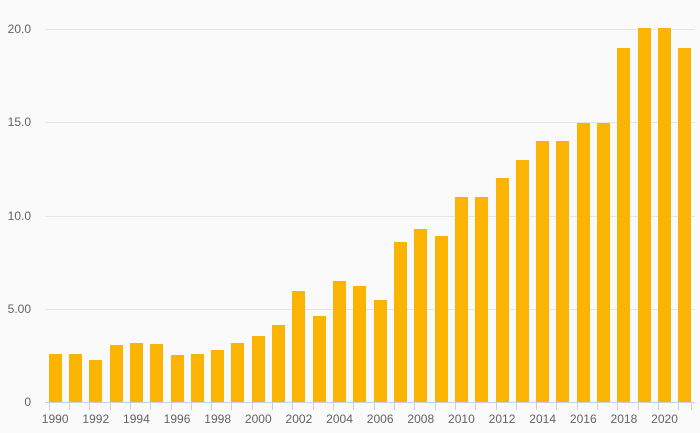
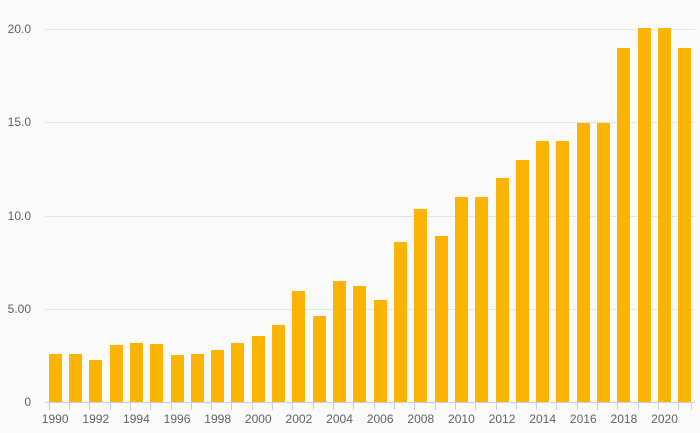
2008: 9.3 -> 10.3
